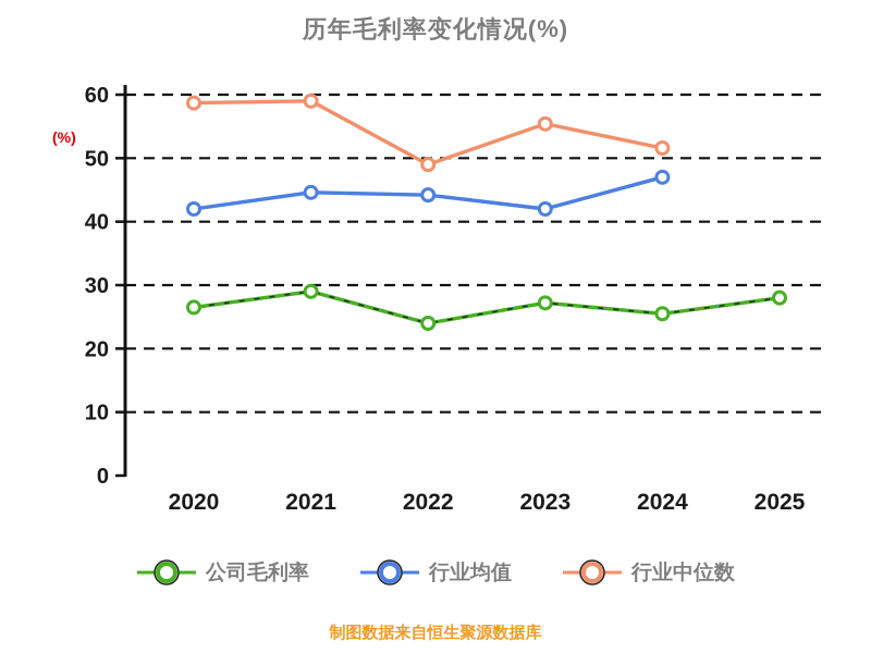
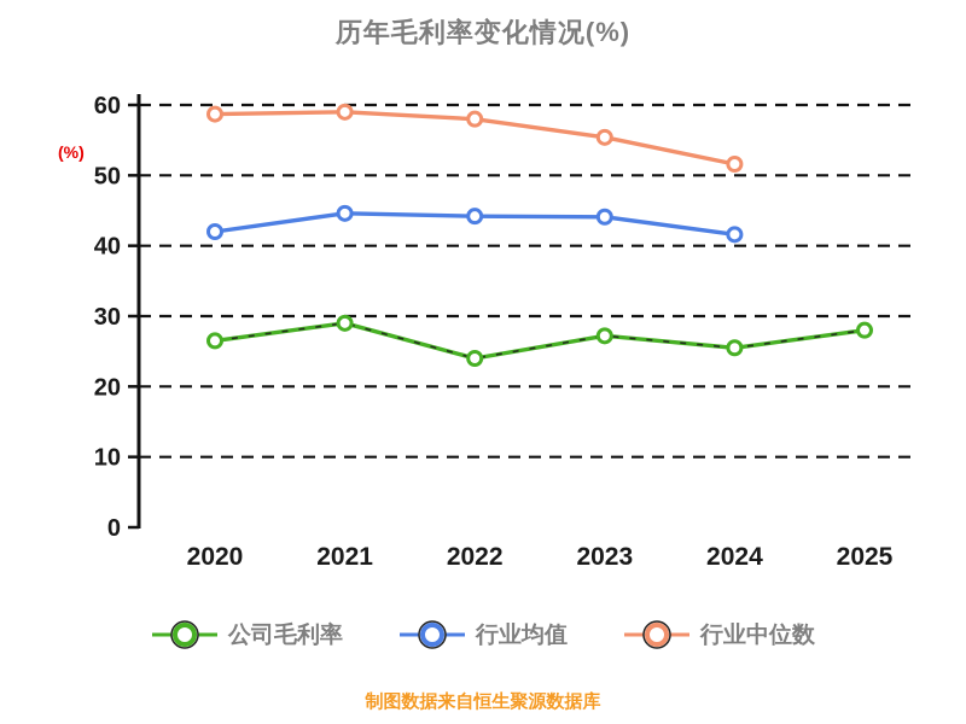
行业中位数/2022: 49 -> 58
行业均值/2023: 42 -> 44
行业均值/2024: 47 -> 42
